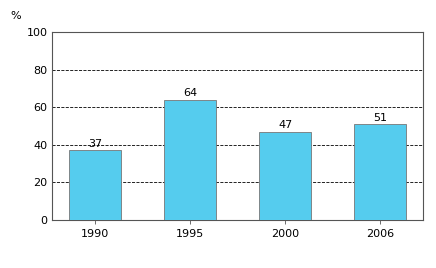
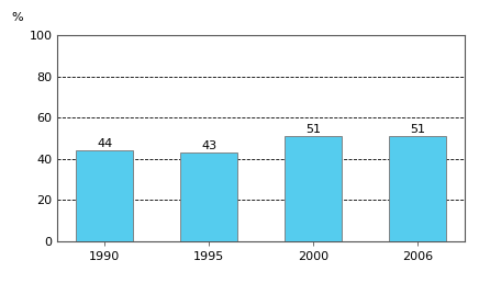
1990: 37 -> 44
1995: 64 -> 43
2000: 47 -> 51
